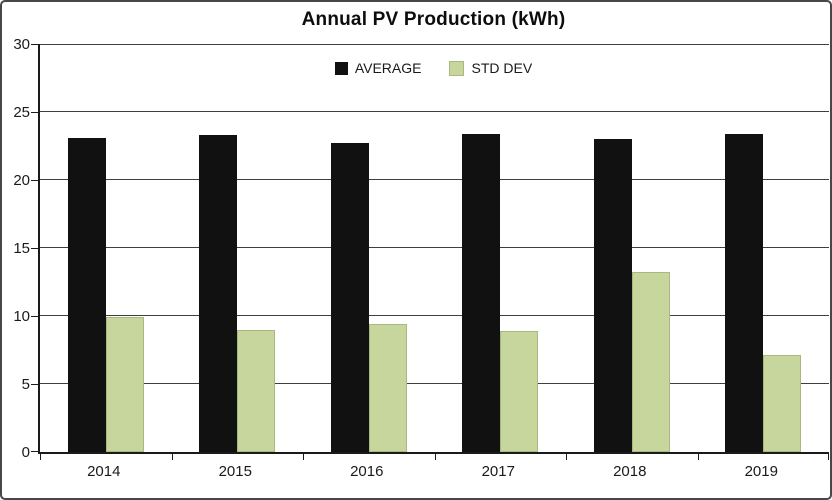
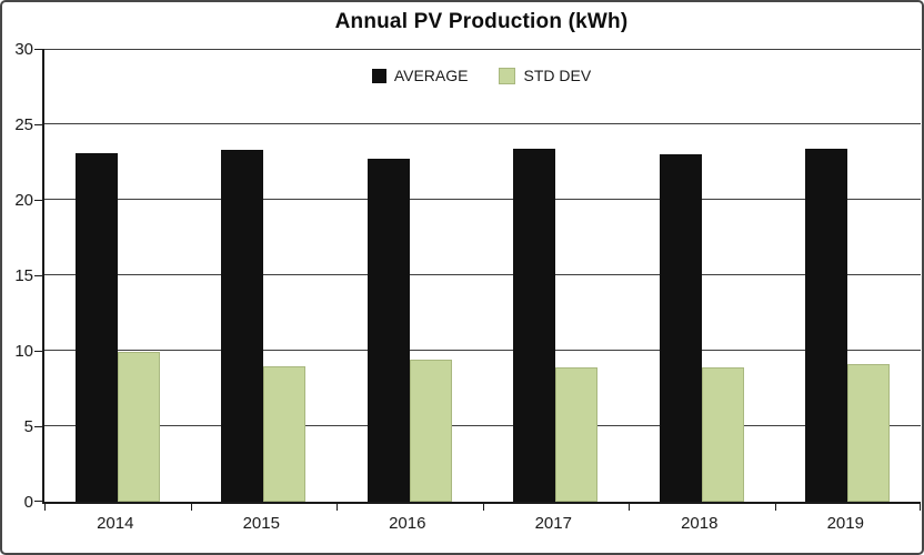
STD DEV/2018: 13.2 -> 8.9
STD DEV/2019: 7.1 -> 9.1
